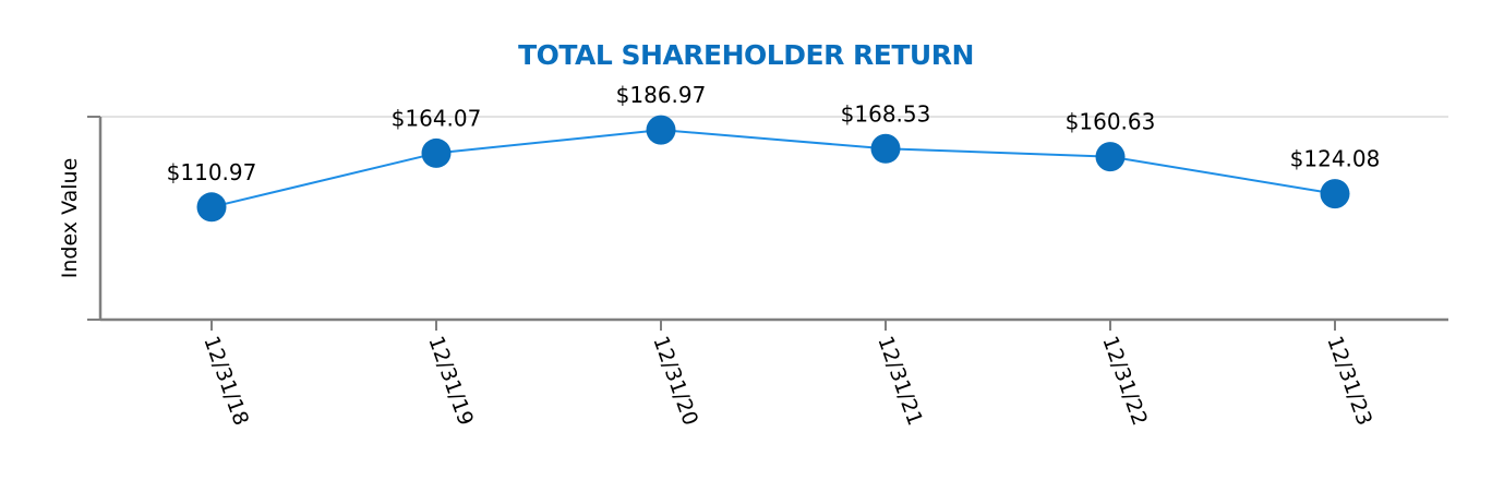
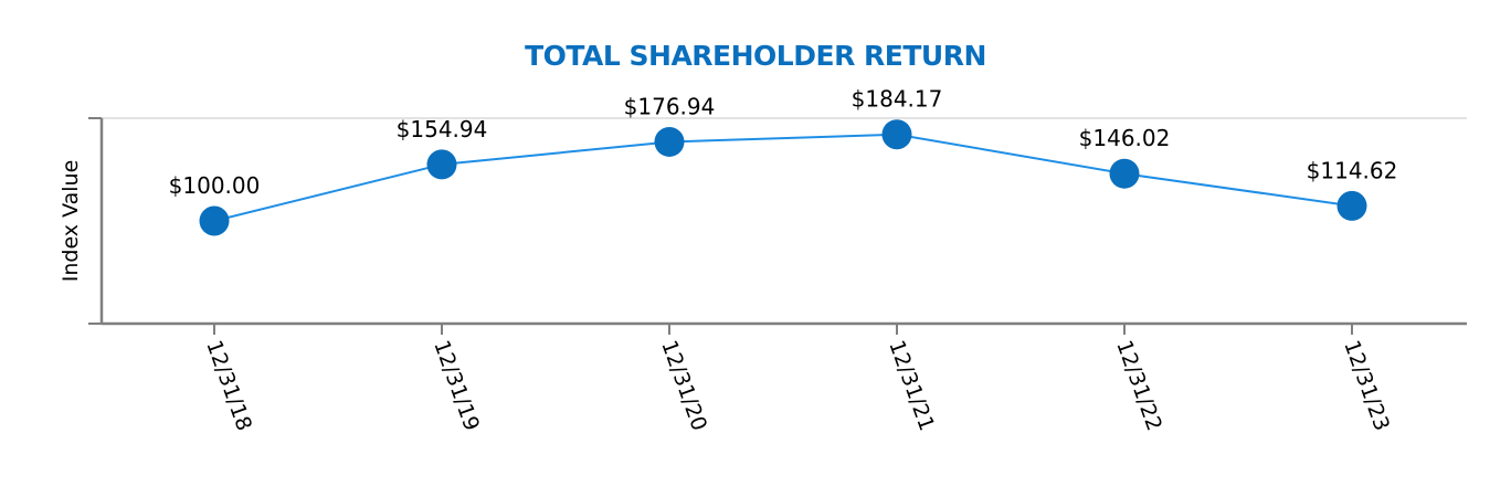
12/31/18: $110.97 -> $100.00
12/31/19: $164.07 -> $154.94
12/31/20: $186.97 -> $176.94
12/31/21: $168.53 -> $184.17
12/31/22: $160.63 -> $146.02
12/31/23: $124.08 -> $114.62
